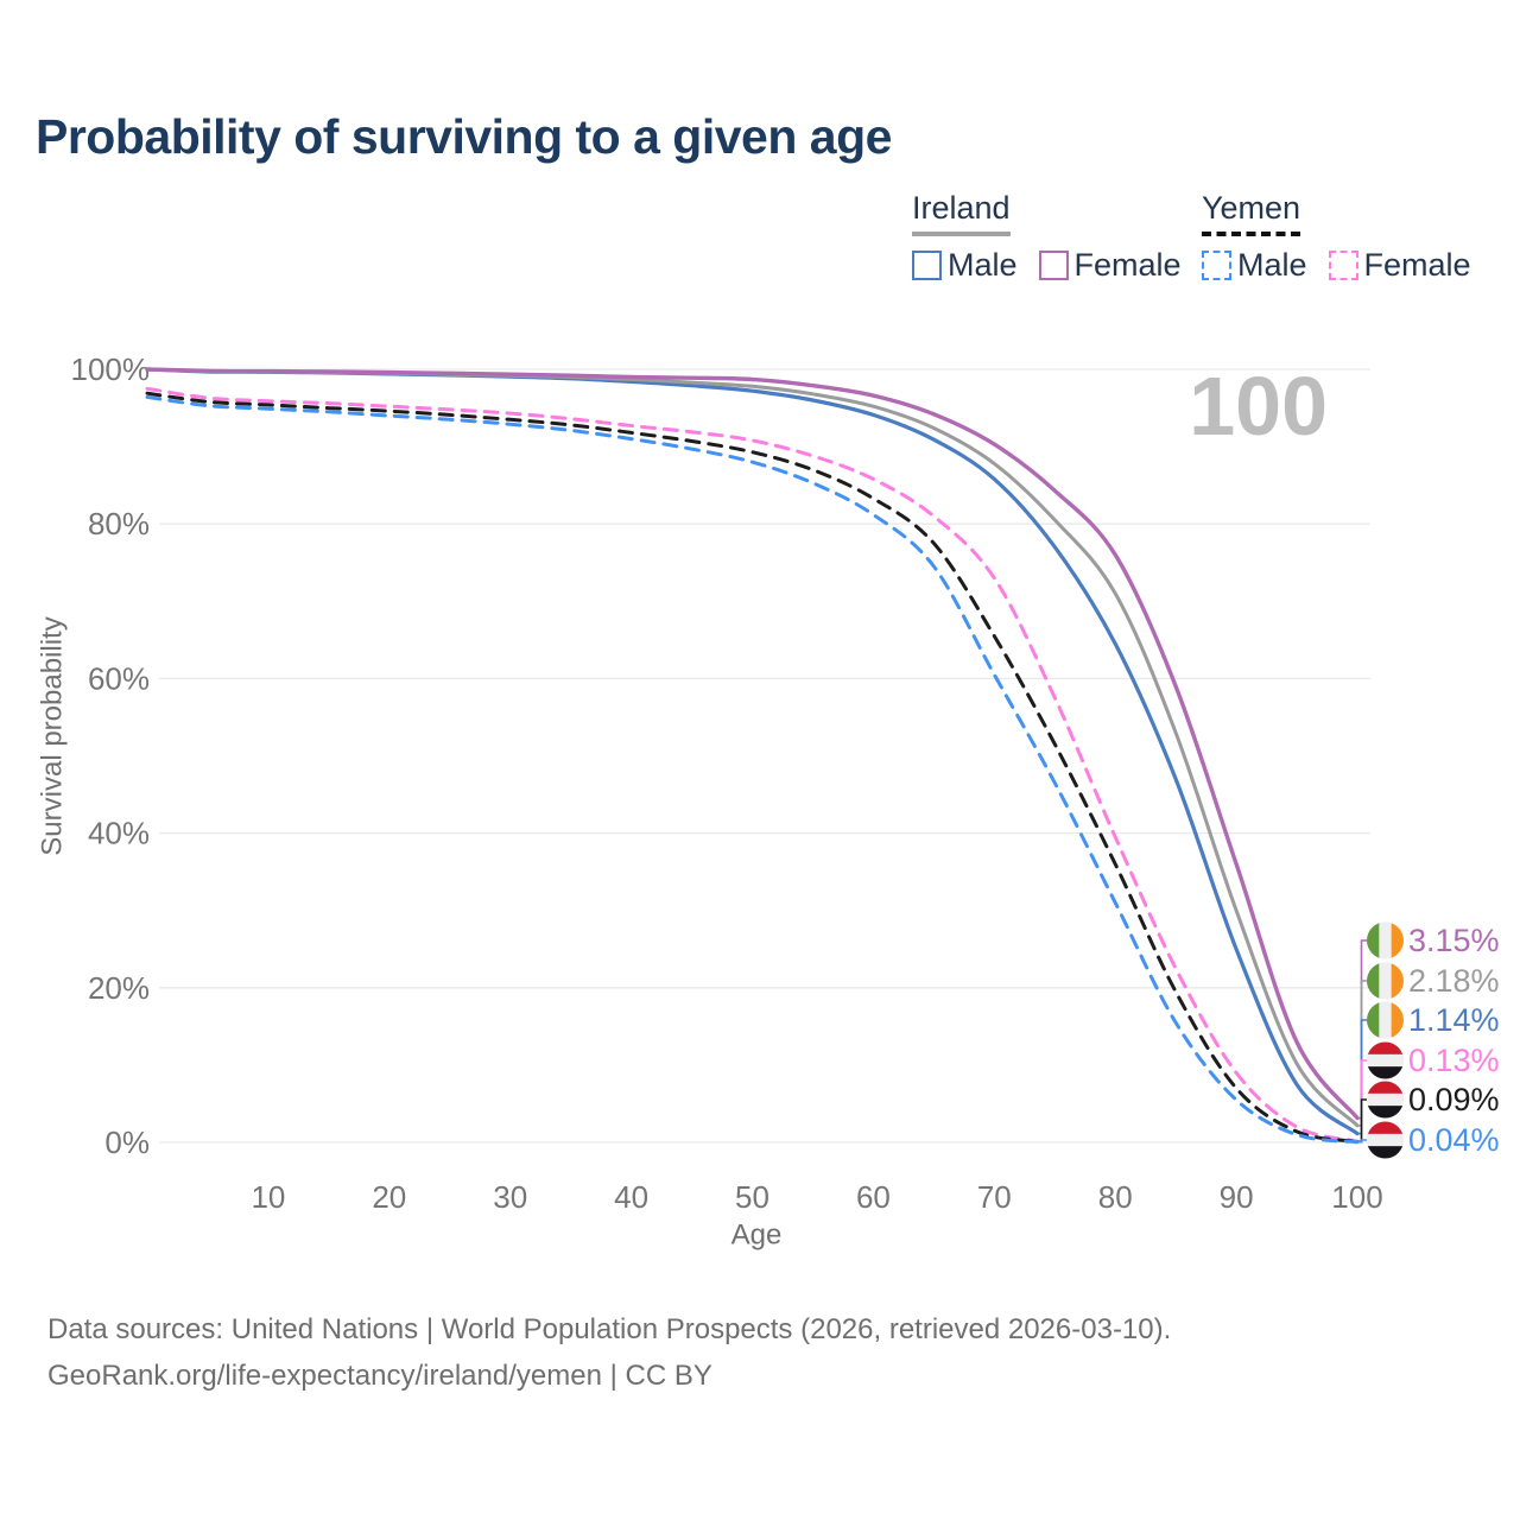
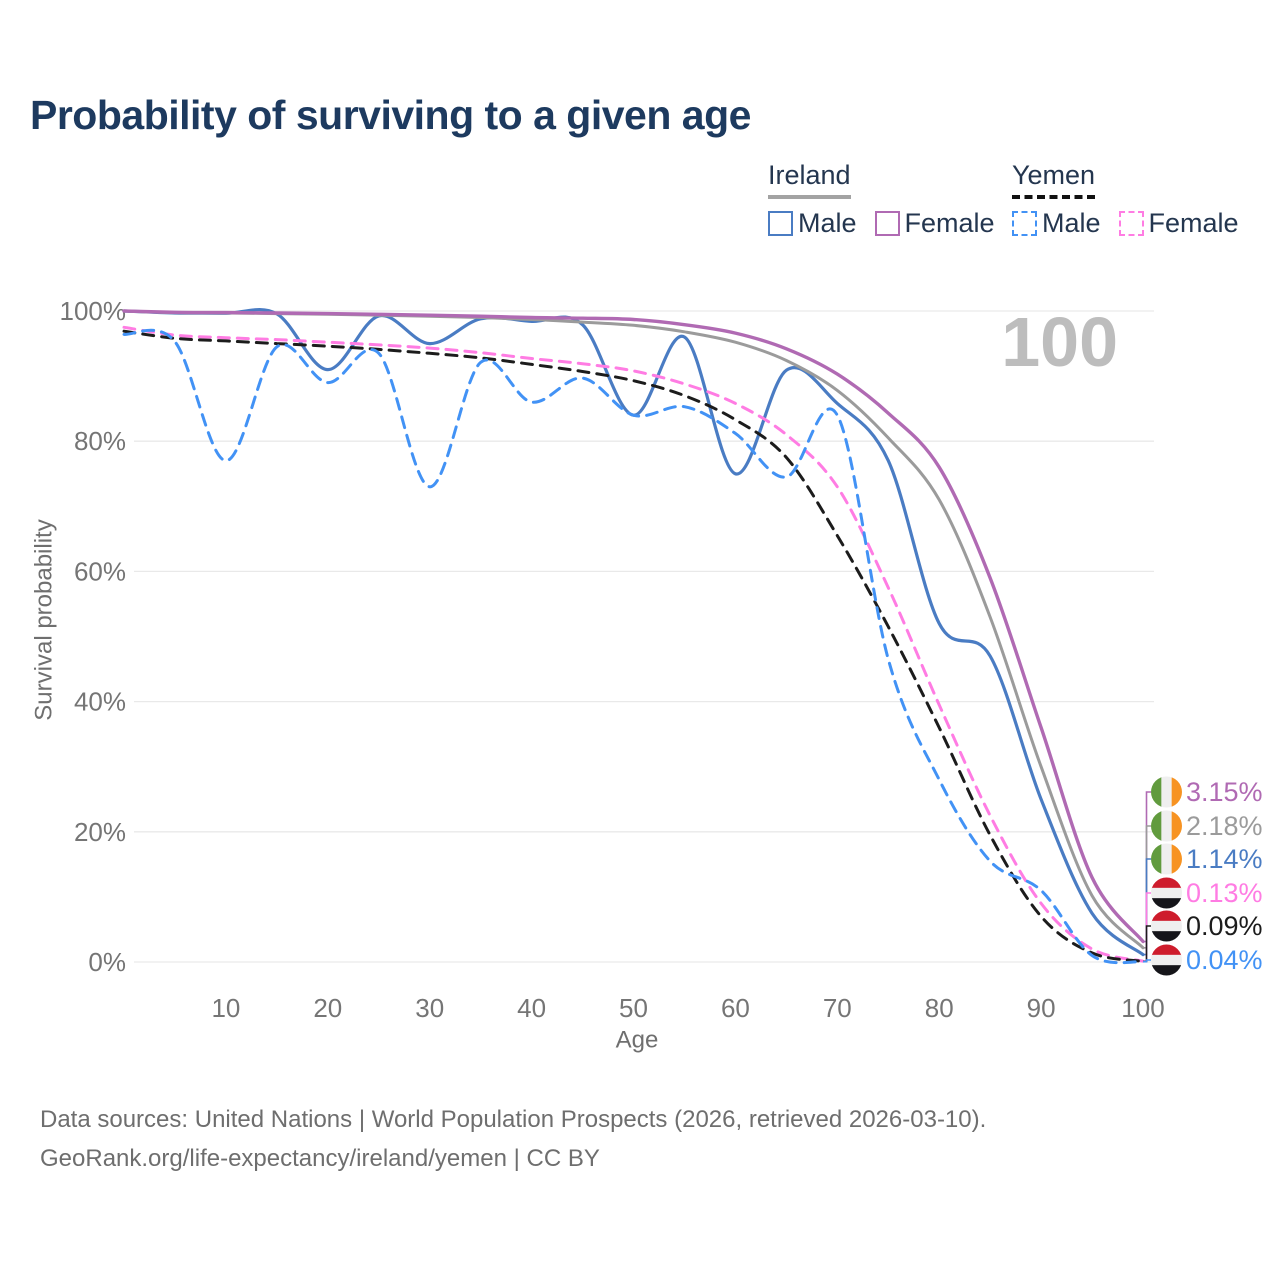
Yemen Male/10: 95% -> 77%
Ireland Male/20: 99% -> 91%
Yemen Male/20: 94% -> 89%
Ireland Male/30: 99% -> 95%
Yemen Male/30: 93% -> 73%
Yemen Male/40: 91% -> 86%
Ireland Male/50: 97% -> 84%
Yemen Male/50: 88% -> 84%
Ireland Male/60: 94% -> 75%
Yemen Male/70: 60% -> 84%
Ireland Male/80: 64% -> 52%
Yemen Male/80: 31% -> 28%
Yemen Male/90: 6% -> 11%
